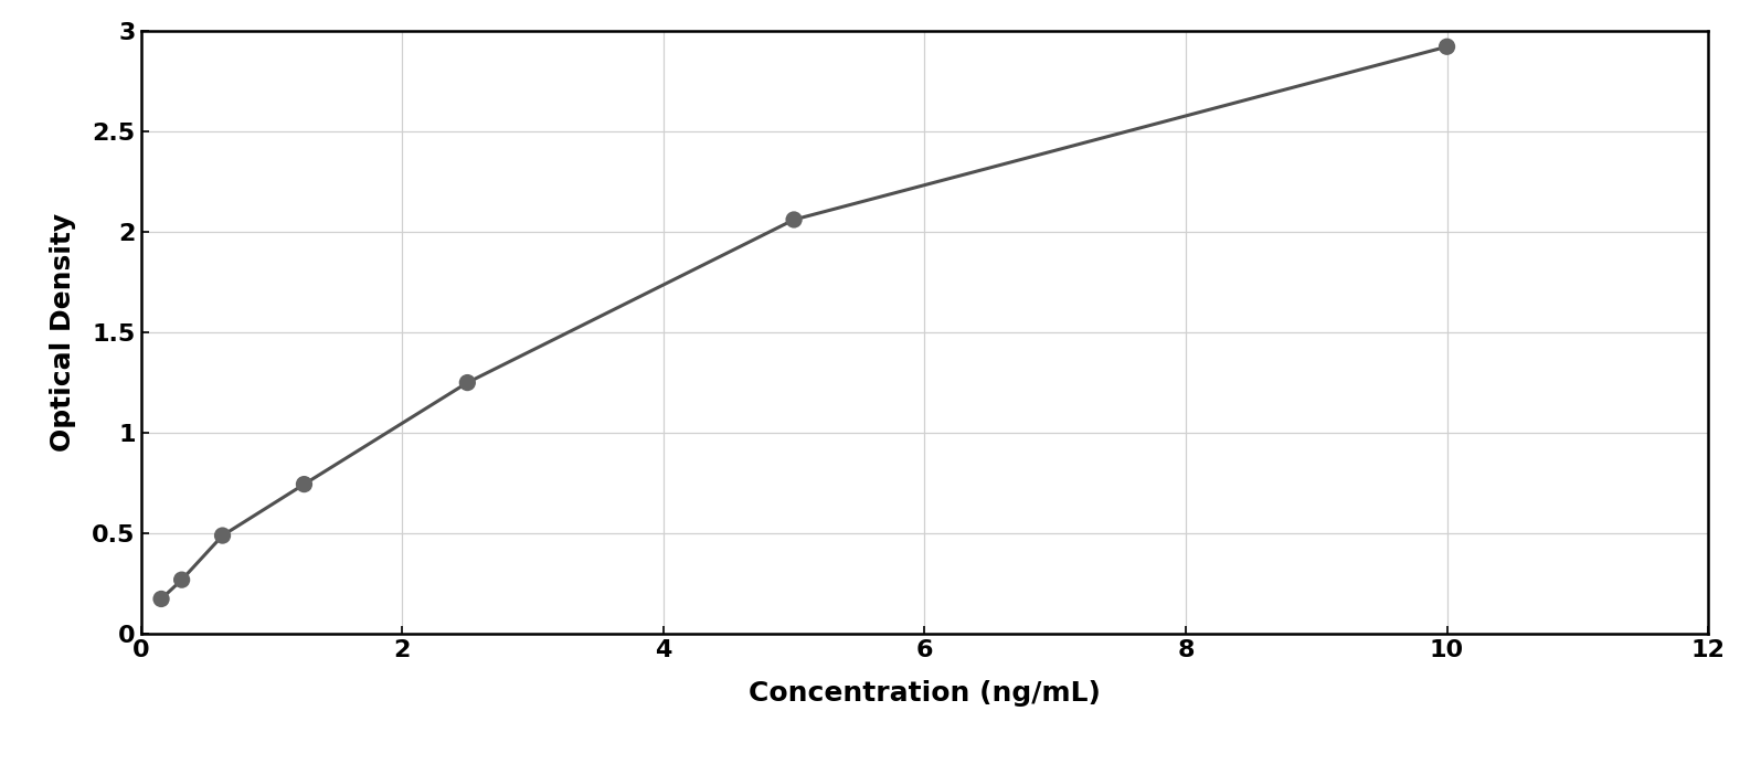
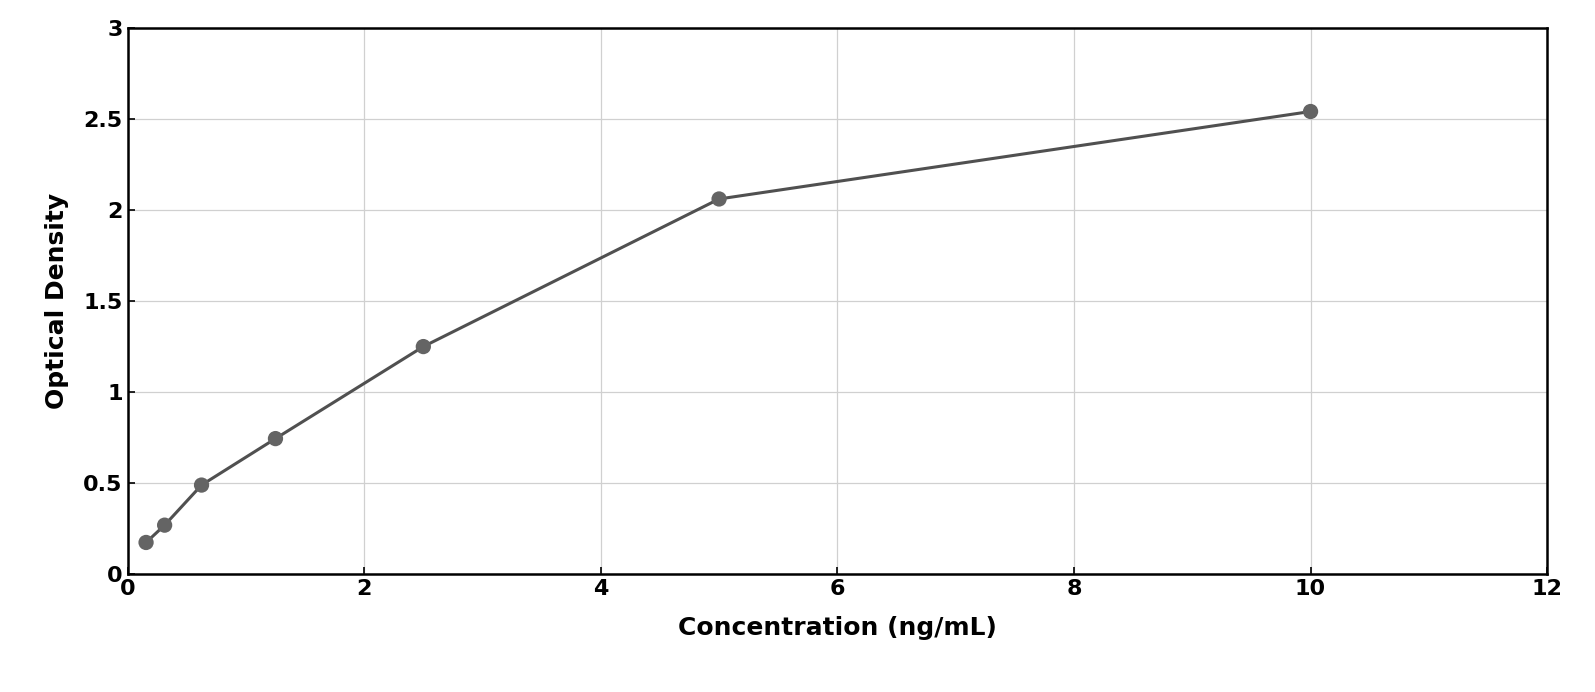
10: 2.92 -> 2.54
